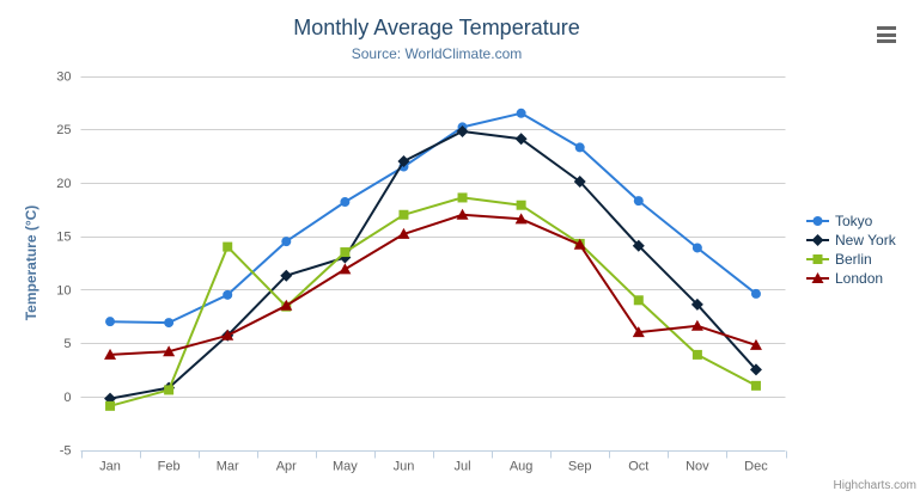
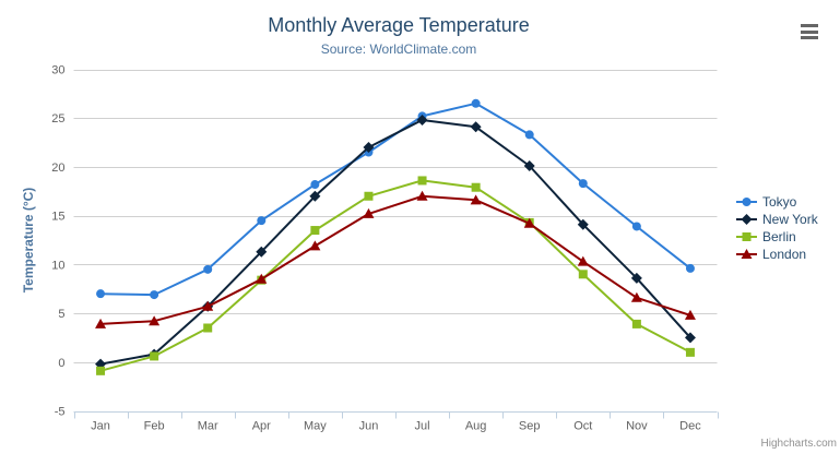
Berlin/Mar: 14 -> 4
New York/May: 13 -> 17
London/Oct: 6 -> 10
